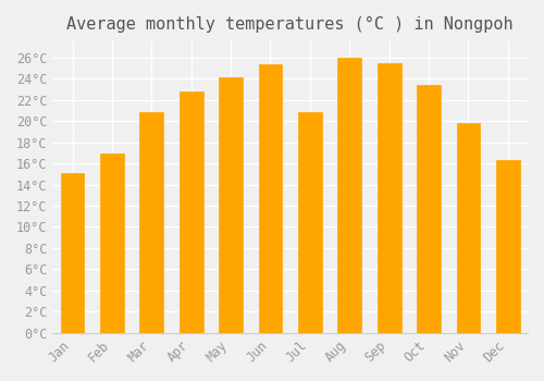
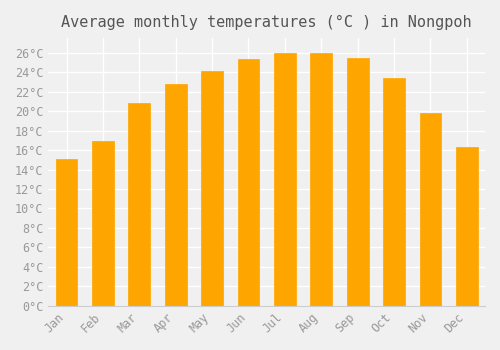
Jul: 20.8°C -> 26.0°C
